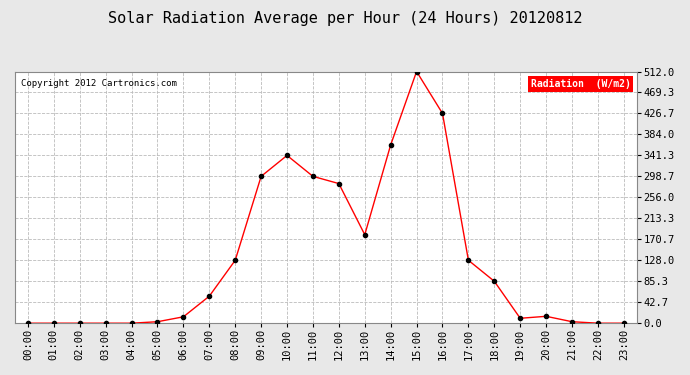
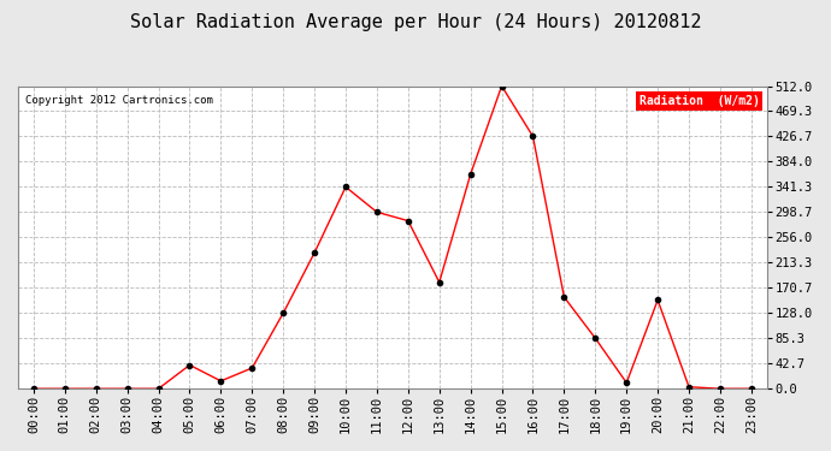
05:00: 3 -> 40
07:00: 55 -> 35
09:00: 299 -> 230
17:00: 128 -> 155
20:00: 14 -> 150
